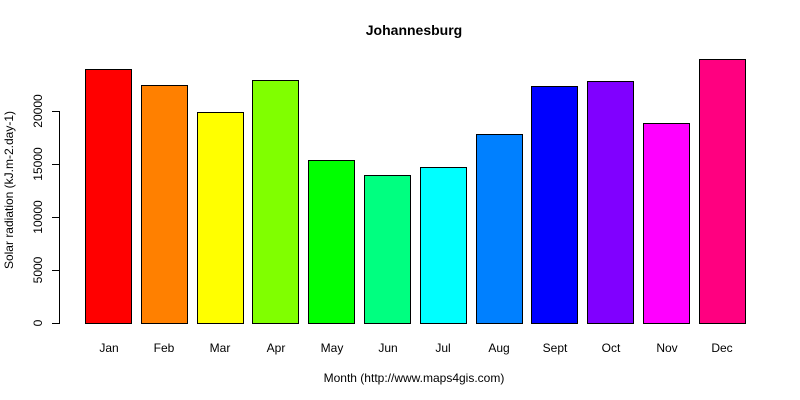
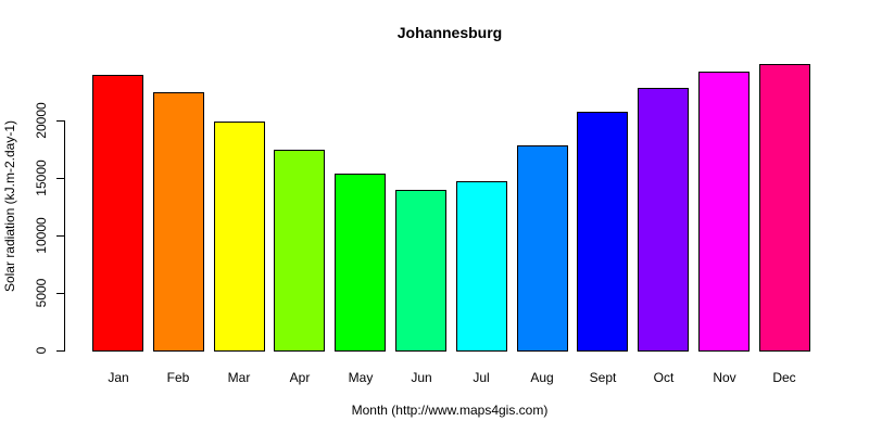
Apr: 22900 -> 17500
Sept: 22400 -> 20800
Nov: 18900 -> 24200
